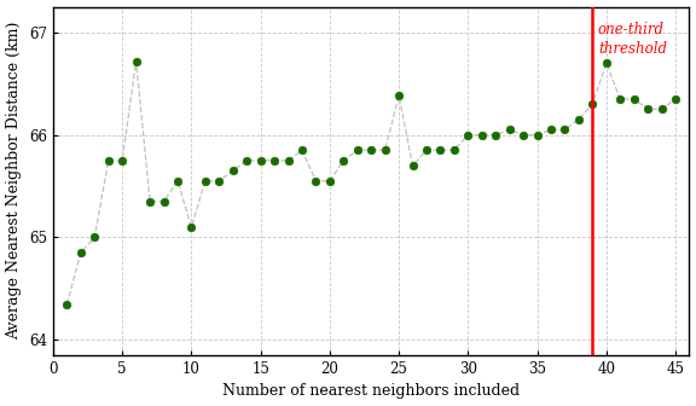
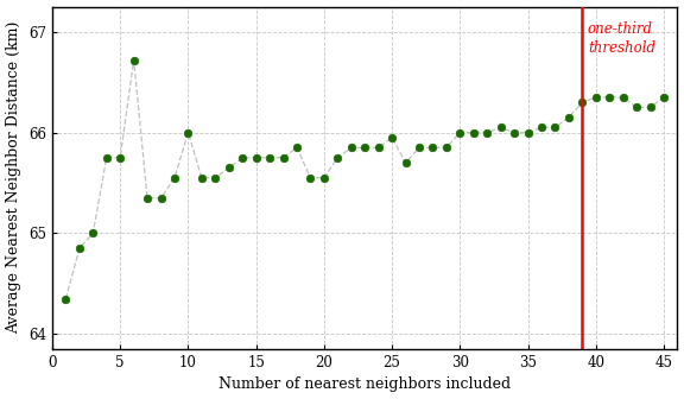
10: 65.10 -> 66.00
25: 66.38 -> 65.95
40: 66.70 -> 66.35
